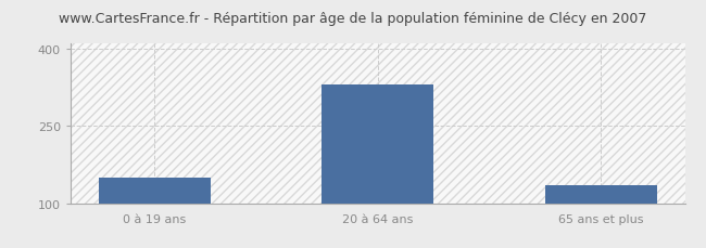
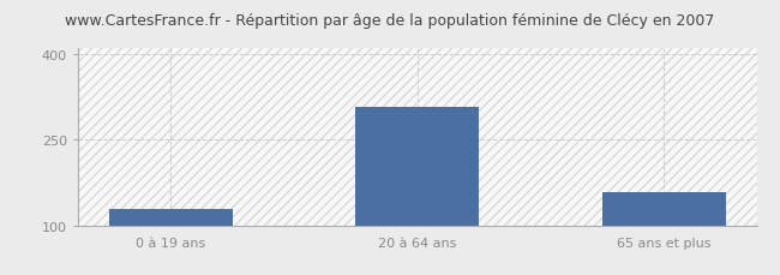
0 à 19 ans: 150 -> 128
20 à 64 ans: 330 -> 308
65 ans et plus: 135 -> 158
